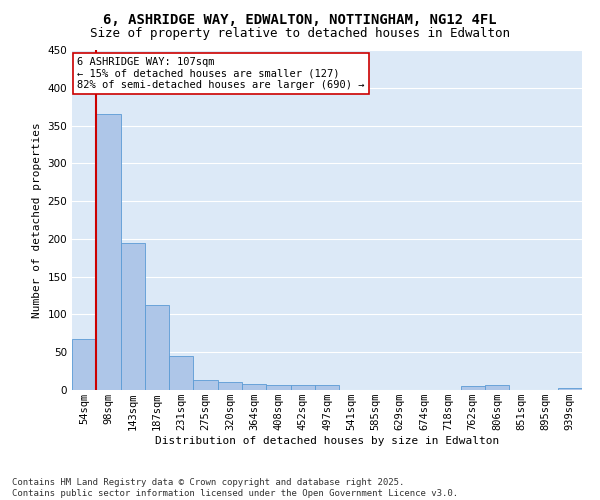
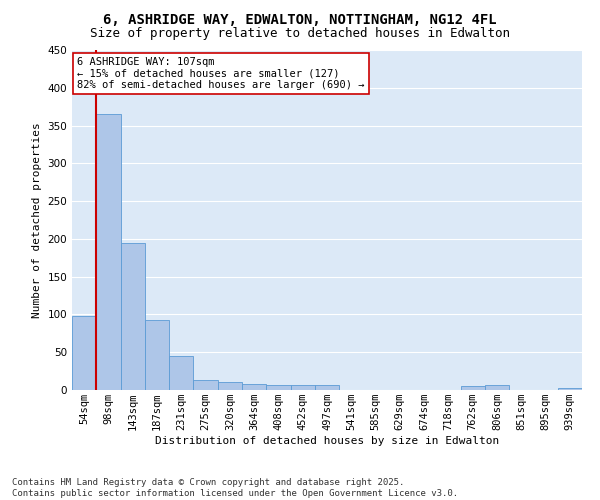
54sqm: 68 -> 98
187sqm: 112 -> 93
